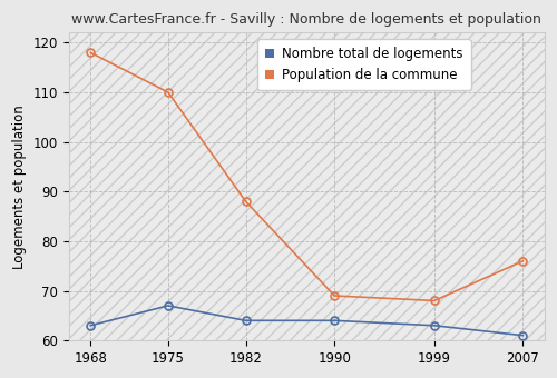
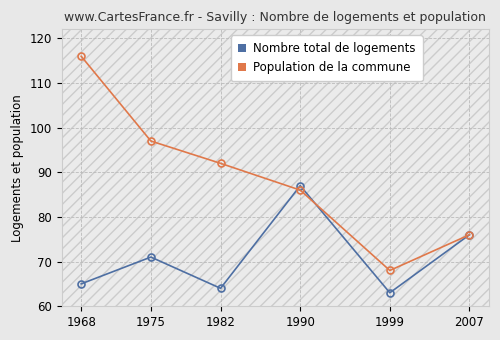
Nombre total de logements/1968: 63 -> 65
Population de la commune/1968: 118 -> 116
Nombre total de logements/1975: 67 -> 71
Population de la commune/1975: 110 -> 97
Population de la commune/1982: 88 -> 92
Nombre total de logements/1990: 64 -> 87
Population de la commune/1990: 69 -> 86
Nombre total de logements/2007: 61 -> 76
